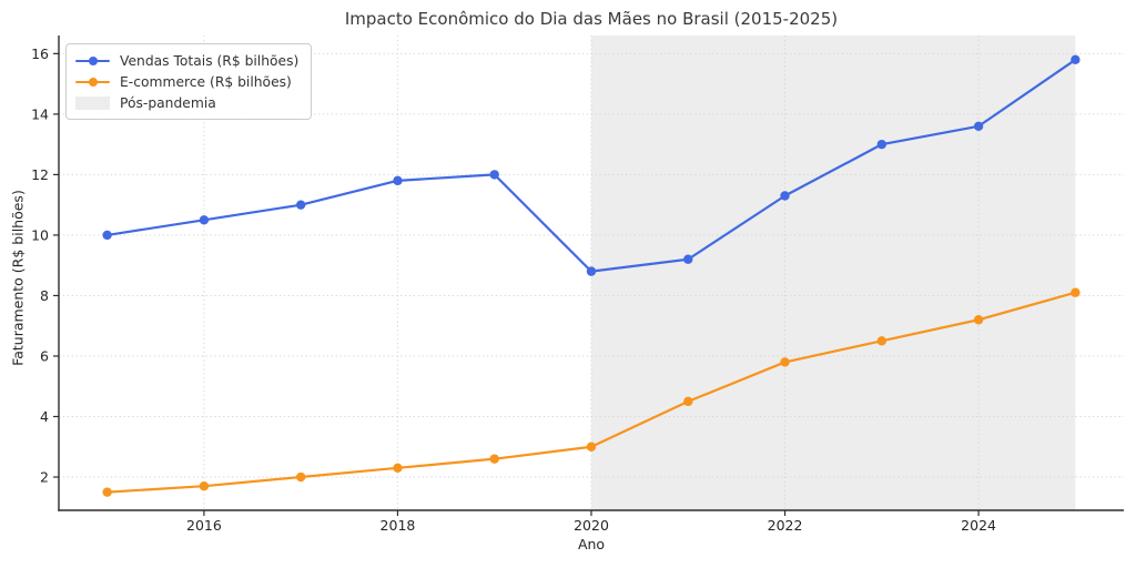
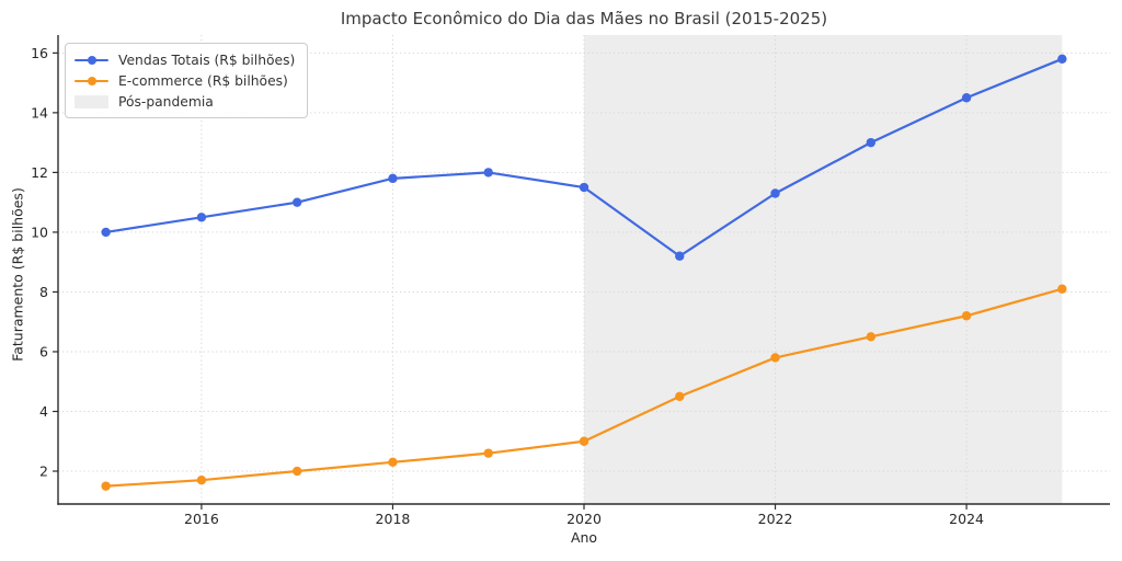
Vendas Totais (R$ bilhões)/2020: 8.8 -> 11.5
Vendas Totais (R$ bilhões)/2024: 13.6 -> 14.5
